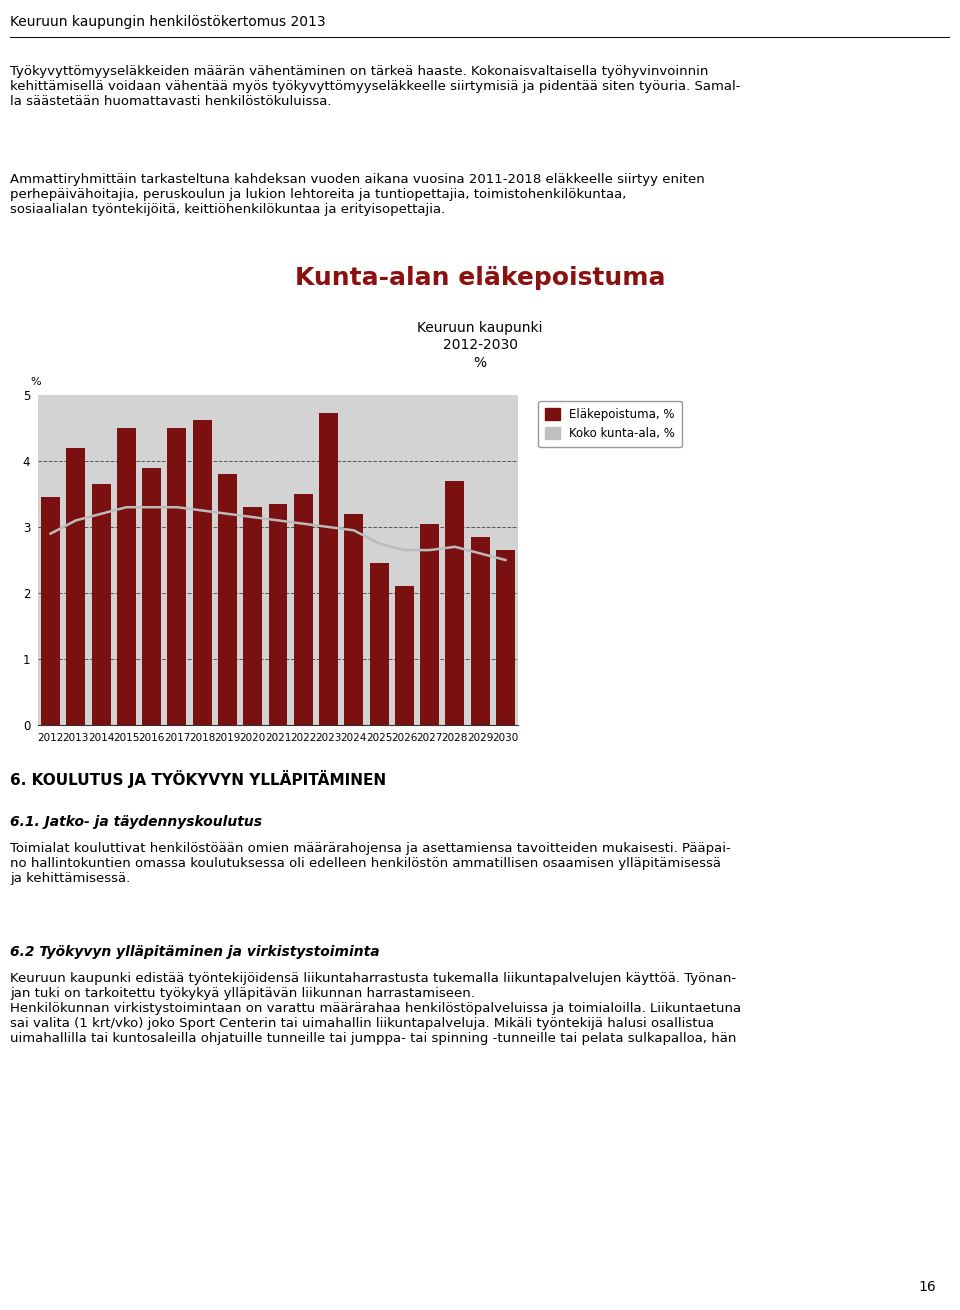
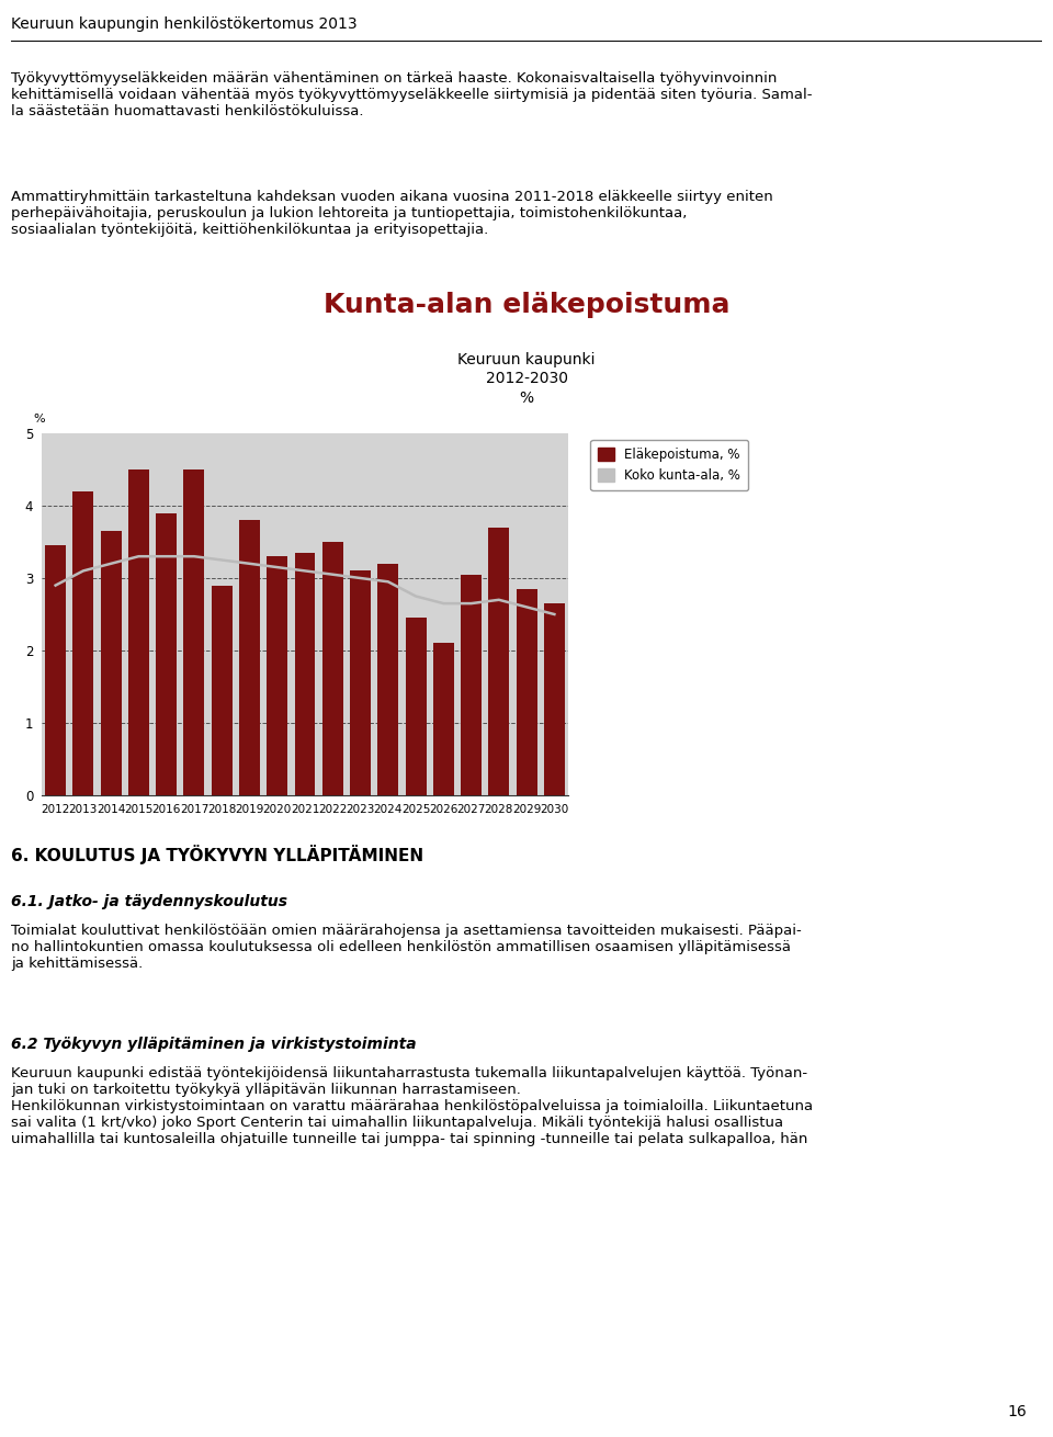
Eläkepoistuma, %/2018: 4.62 -> 2.90
Eläkepoistuma, %/2023: 4.72 -> 3.10
